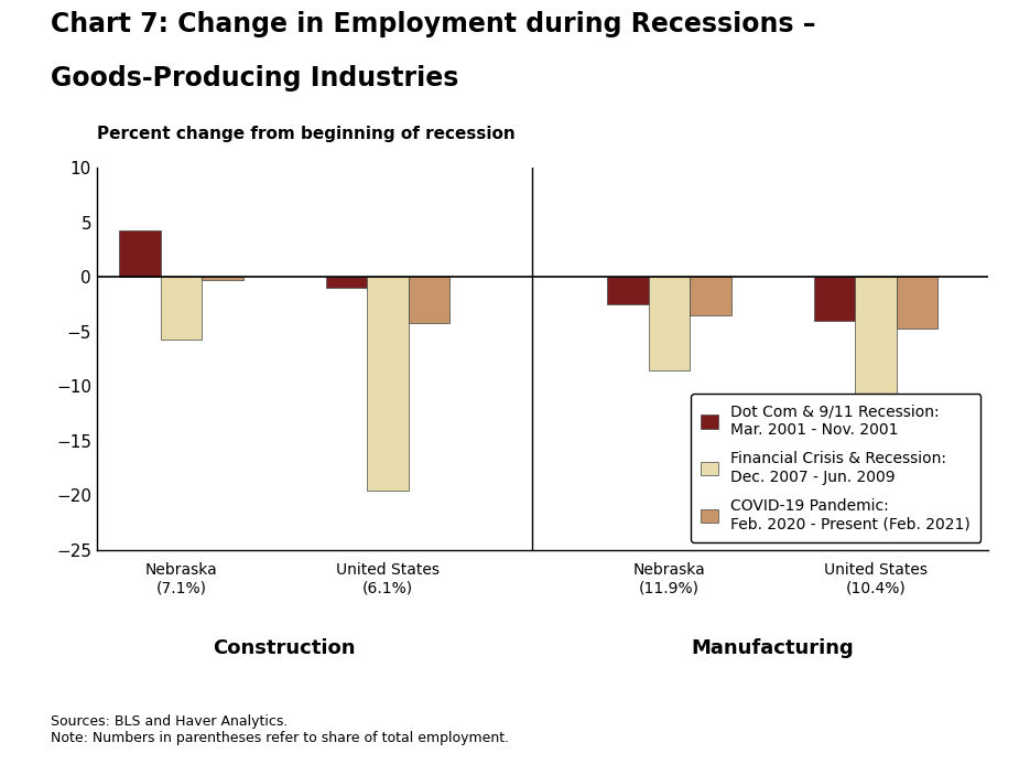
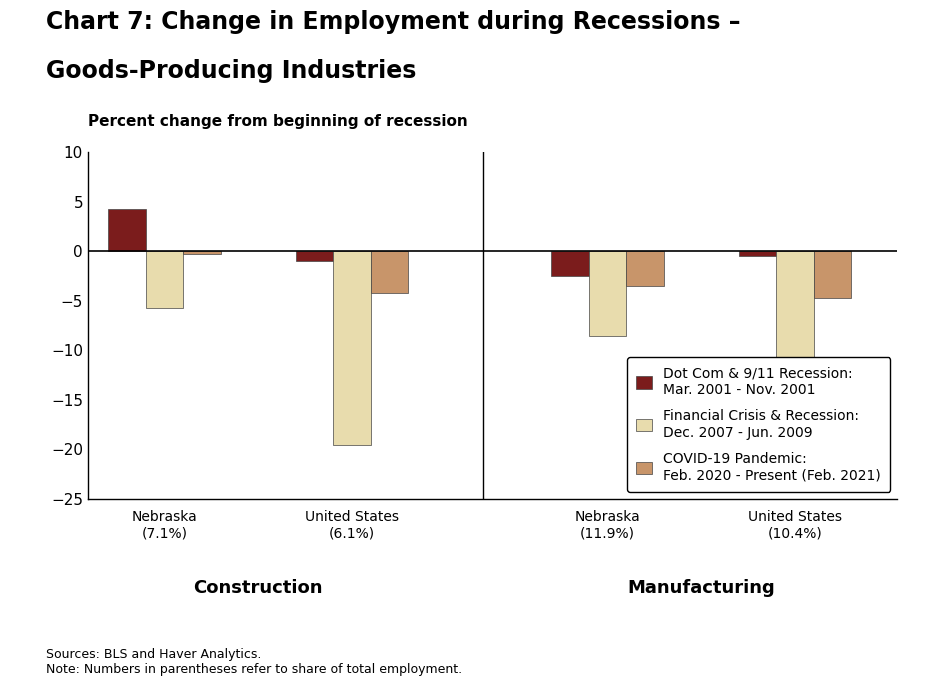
Dot Com & 9/11 Recession: Mar. 2001 - Nov. 2001/United States (10.4%): -4.0 -> -0.5
